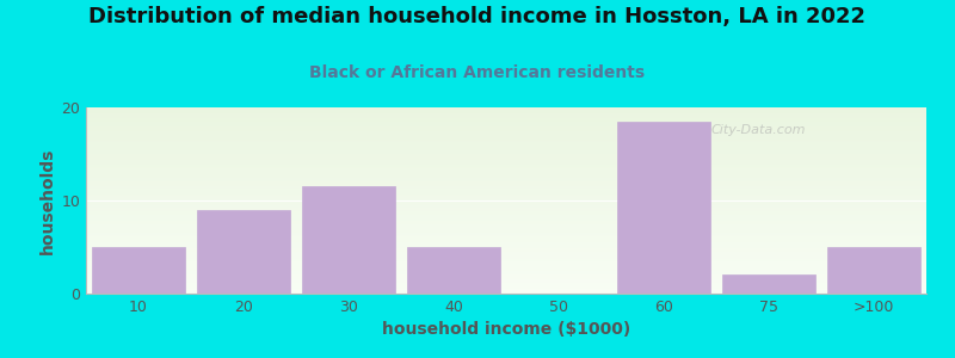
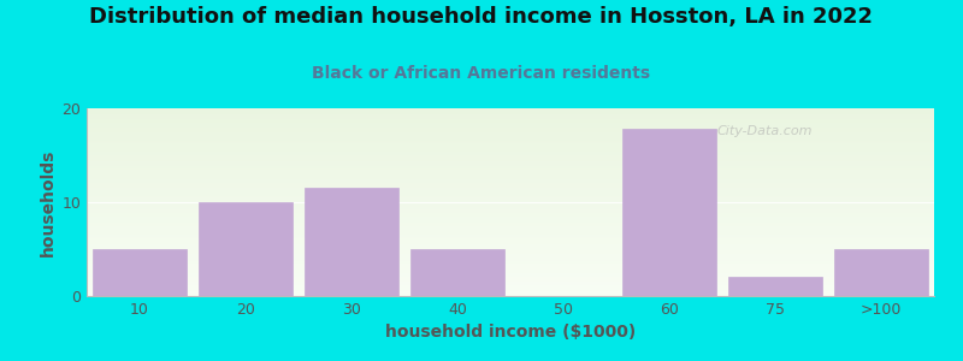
20: 9.0 -> 10.0
60: 18.5 -> 17.8
